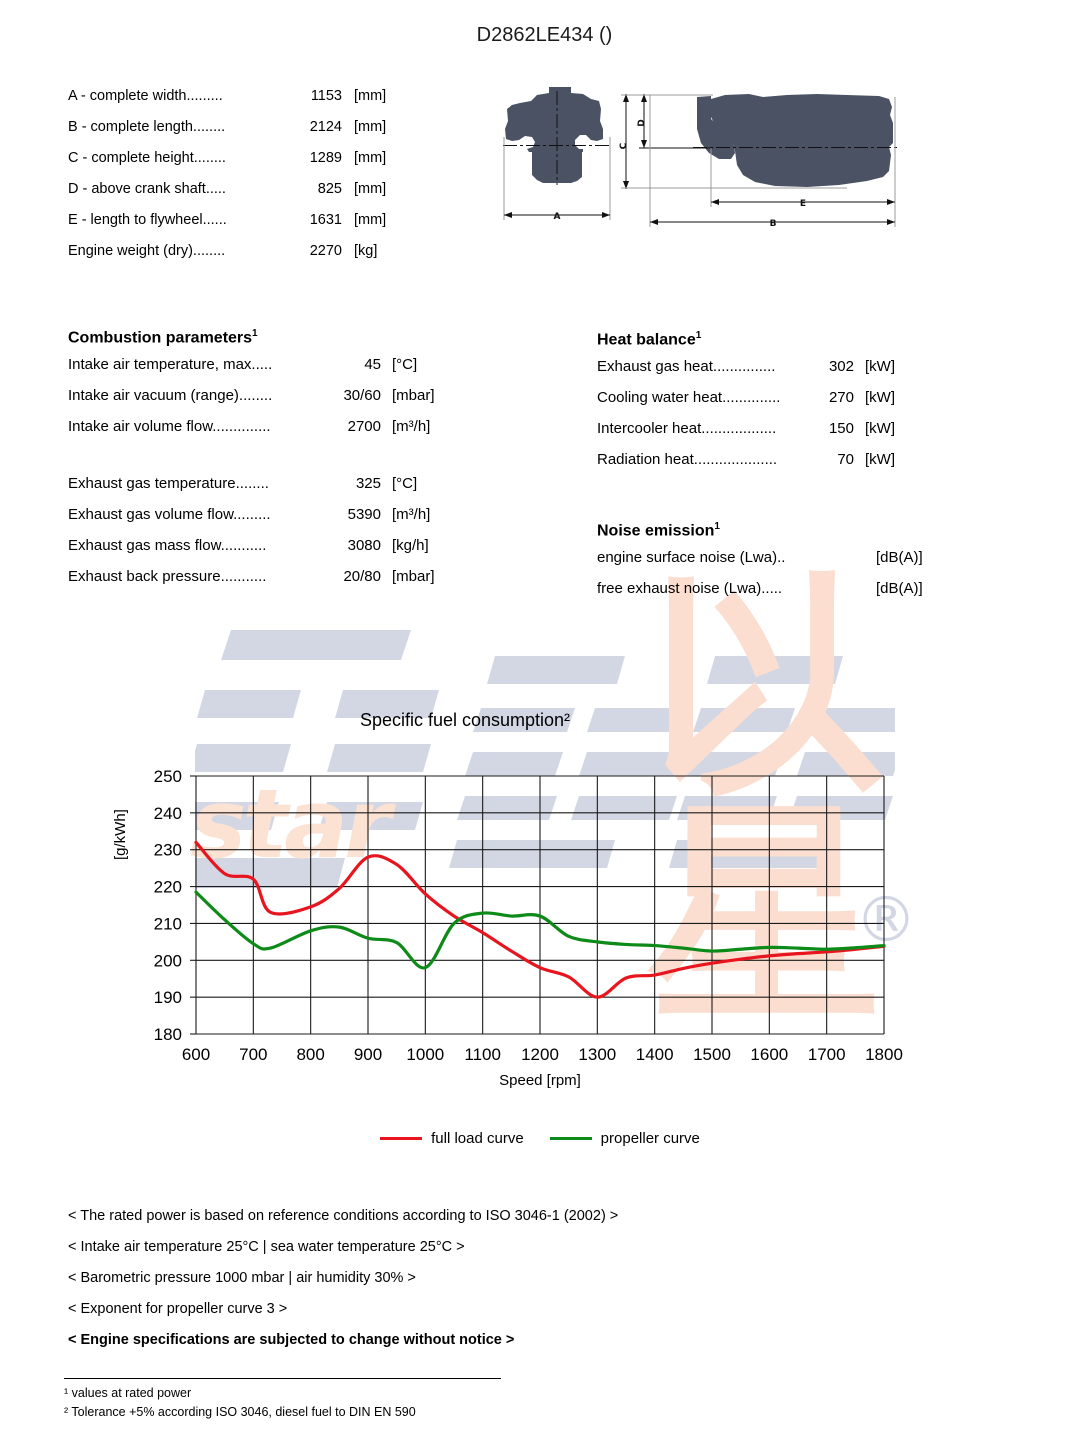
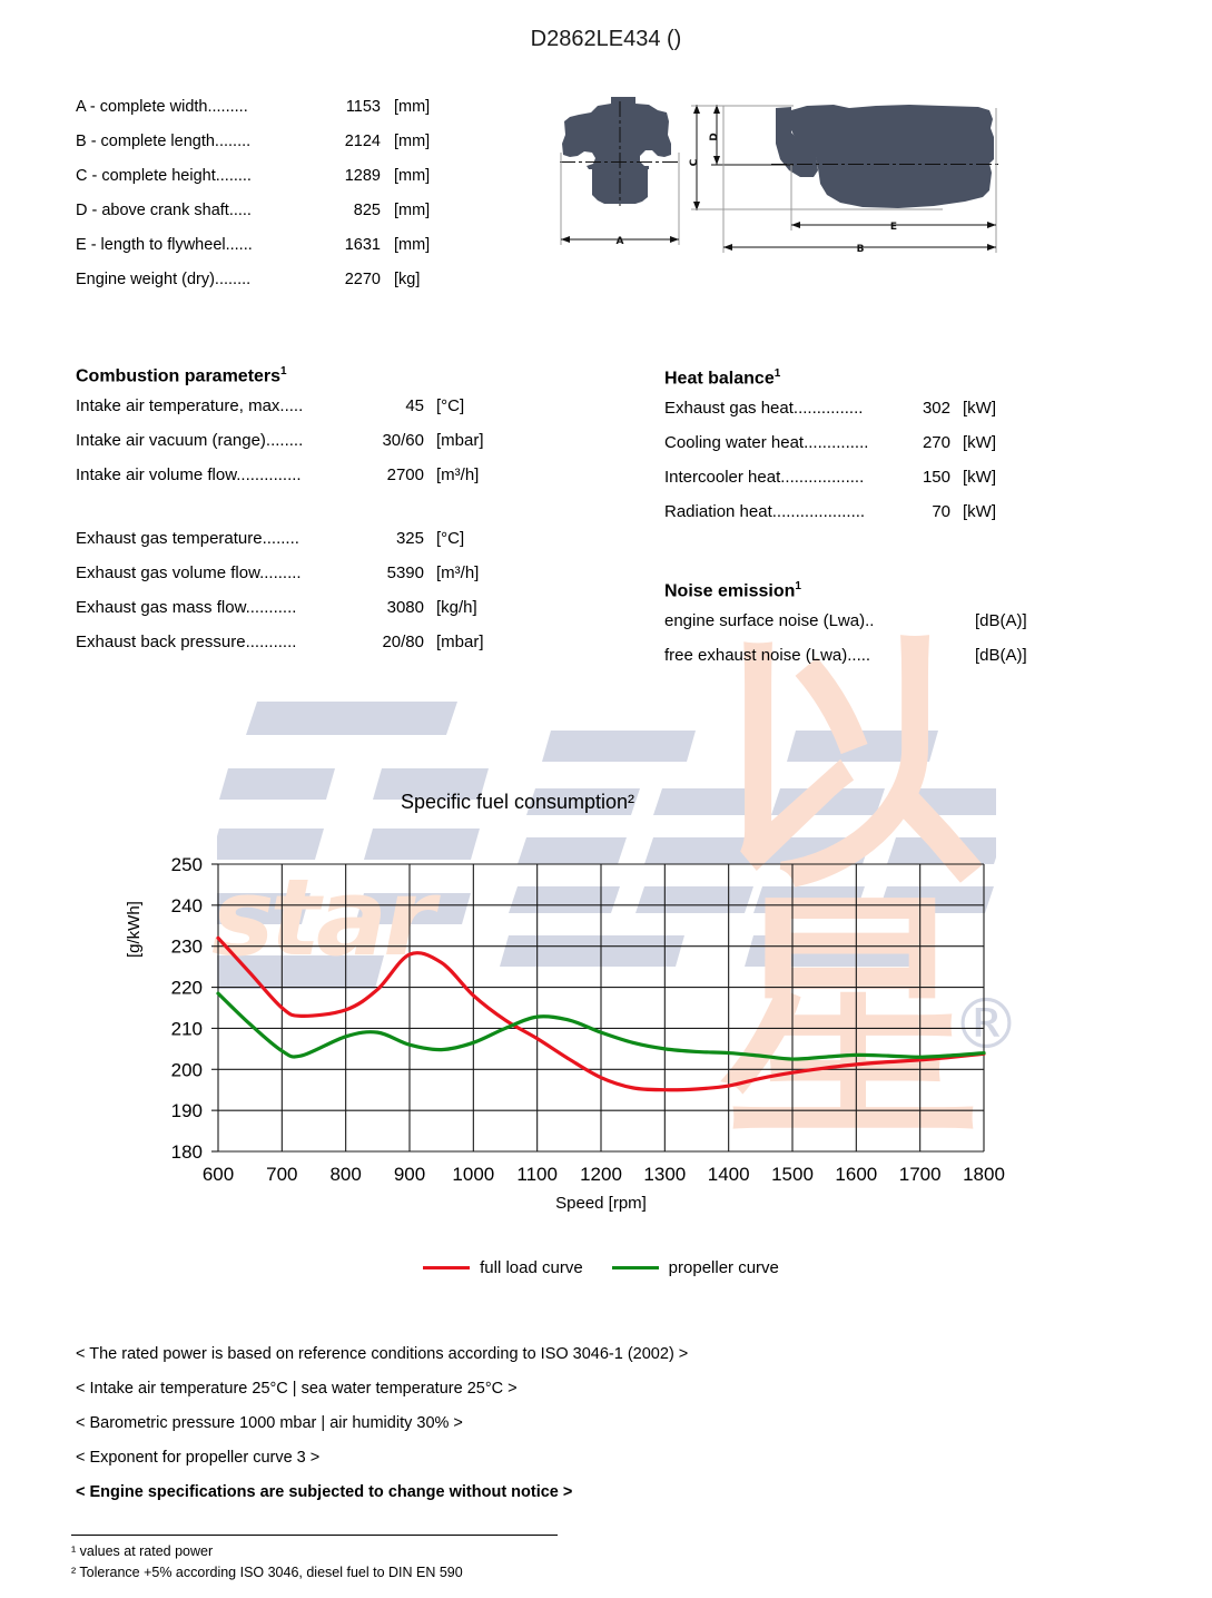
full load curve/700: 222 -> 215
propeller curve/1000: 198 -> 206
propeller curve/1200: 212 -> 209
full load curve/1300: 190 -> 195
